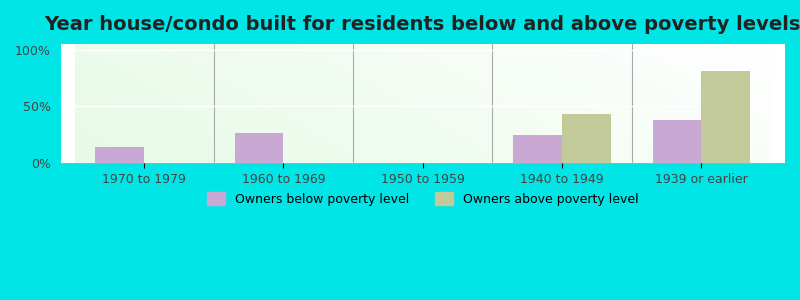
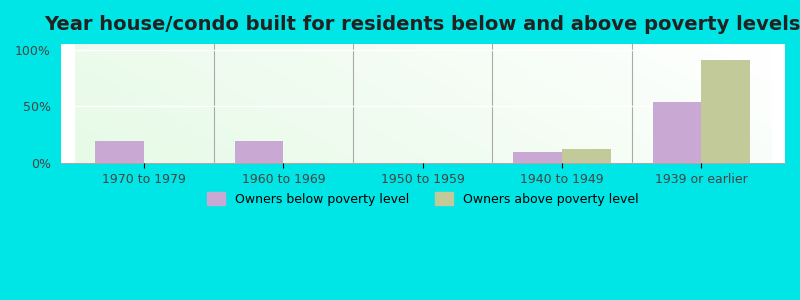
Owners below poverty level/1970 to 1979: 14% -> 20%
Owners below poverty level/1960 to 1969: 27% -> 20%
Owners below poverty level/1940 to 1949: 25% -> 10%
Owners above poverty level/1940 to 1949: 43% -> 13%
Owners below poverty level/1939 or earlier: 38% -> 54%
Owners above poverty level/1939 or earlier: 81% -> 91%
